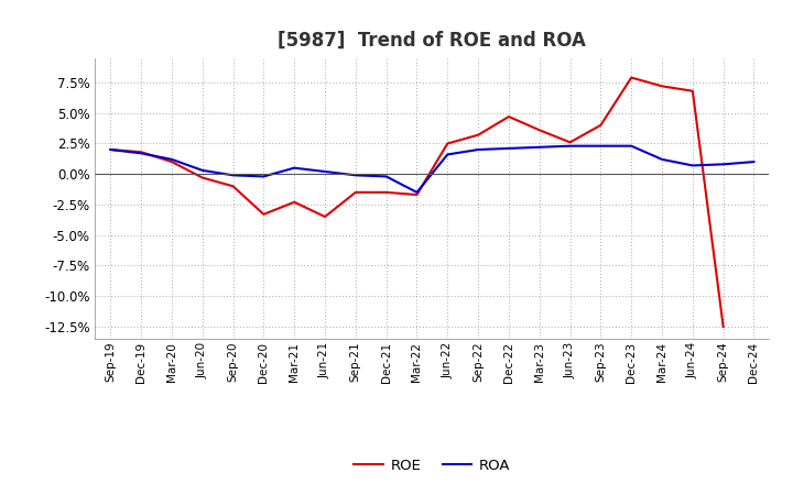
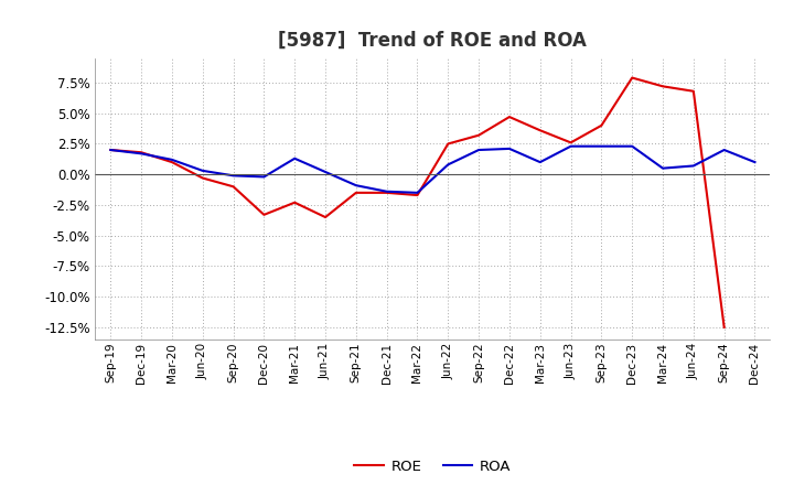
ROA/Mar-21: 0.5% -> 1.3%
ROA/Sep-21: -0.1% -> -0.9%
ROA/Dec-21: -0.2% -> -1.4%
ROA/Jun-22: 1.6% -> 0.8%
ROA/Mar-23: 2.2% -> 1.0%
ROA/Mar-24: 1.2% -> 0.5%
ROA/Sep-24: 0.8% -> 2.0%
